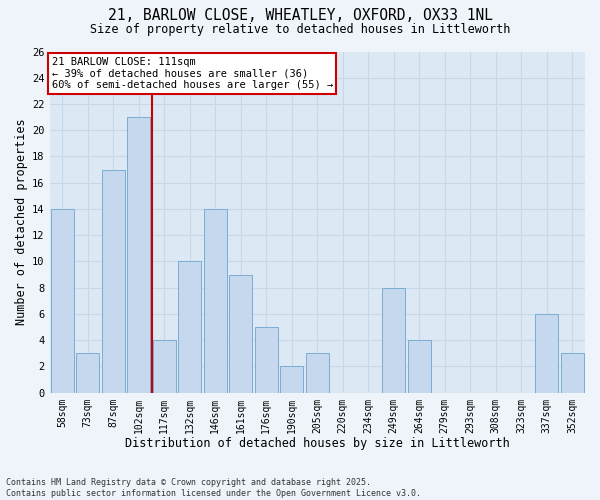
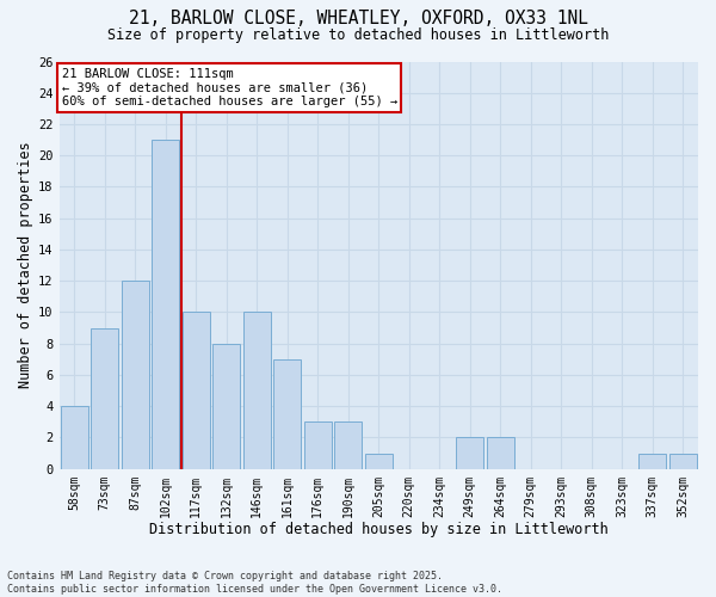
58sqm: 14 -> 4
73sqm: 3 -> 9
87sqm: 17 -> 12
117sqm: 4 -> 10
132sqm: 10 -> 8
146sqm: 14 -> 10
161sqm: 9 -> 7
176sqm: 5 -> 3
190sqm: 2 -> 3
205sqm: 3 -> 1
249sqm: 8 -> 2
264sqm: 4 -> 2
337sqm: 6 -> 1
352sqm: 3 -> 1
